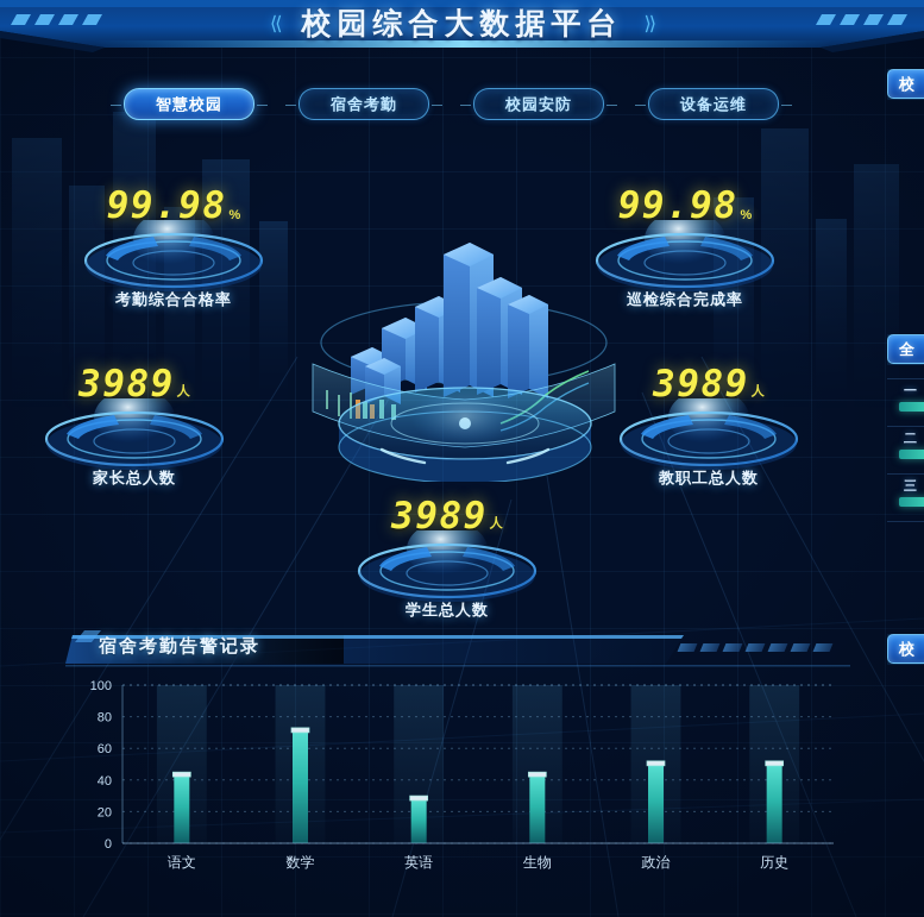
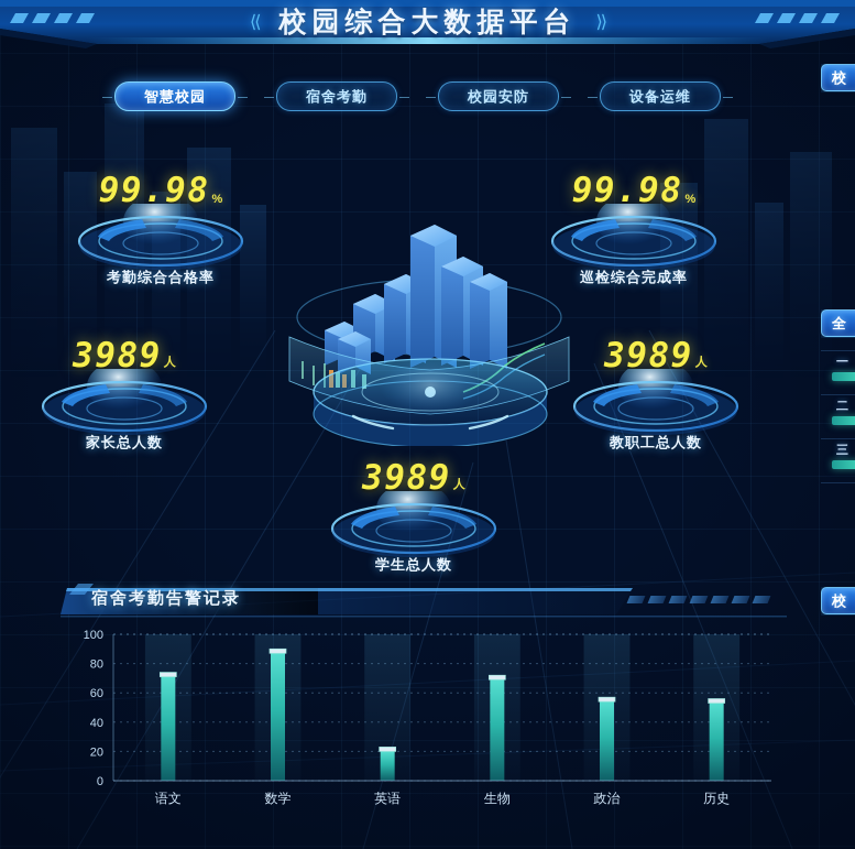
语文: 42 -> 71
数学: 70 -> 87
英语: 27 -> 20
生物: 42 -> 69
政治: 49 -> 54
历史: 49 -> 53
